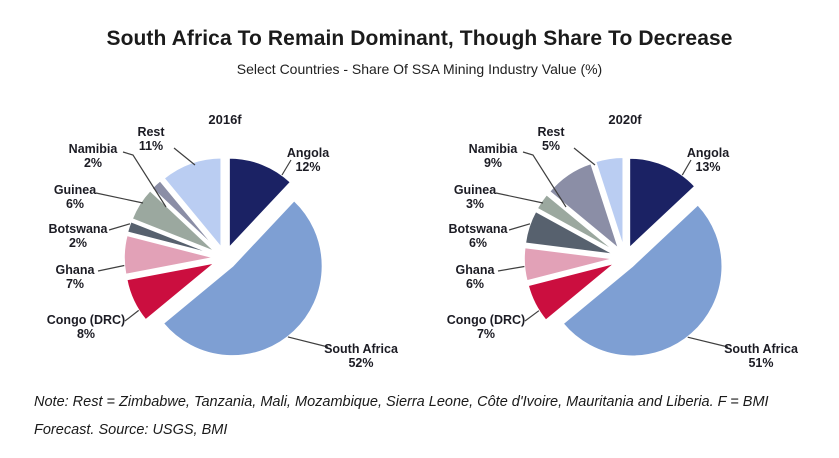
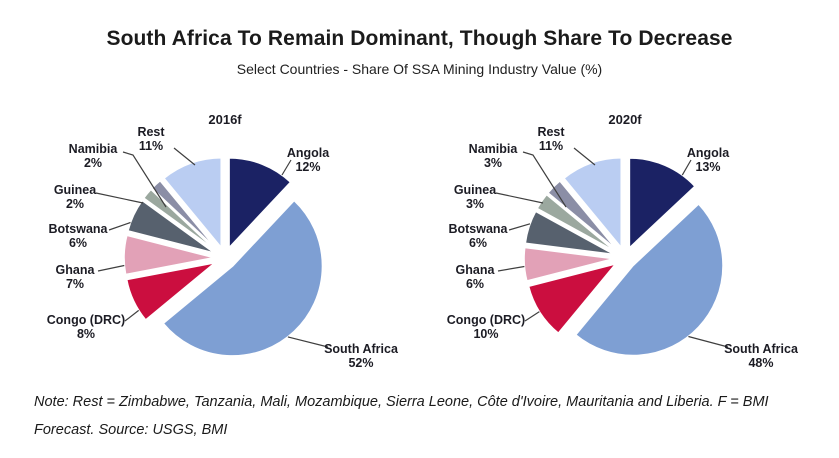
2016f/Botswana: 2% -> 6%
2016f/Guinea: 6% -> 2%
2020f/South Africa: 51% -> 48%
2020f/Congo (DRC): 7% -> 10%
2020f/Namibia: 9% -> 3%
2020f/Rest: 5% -> 11%
